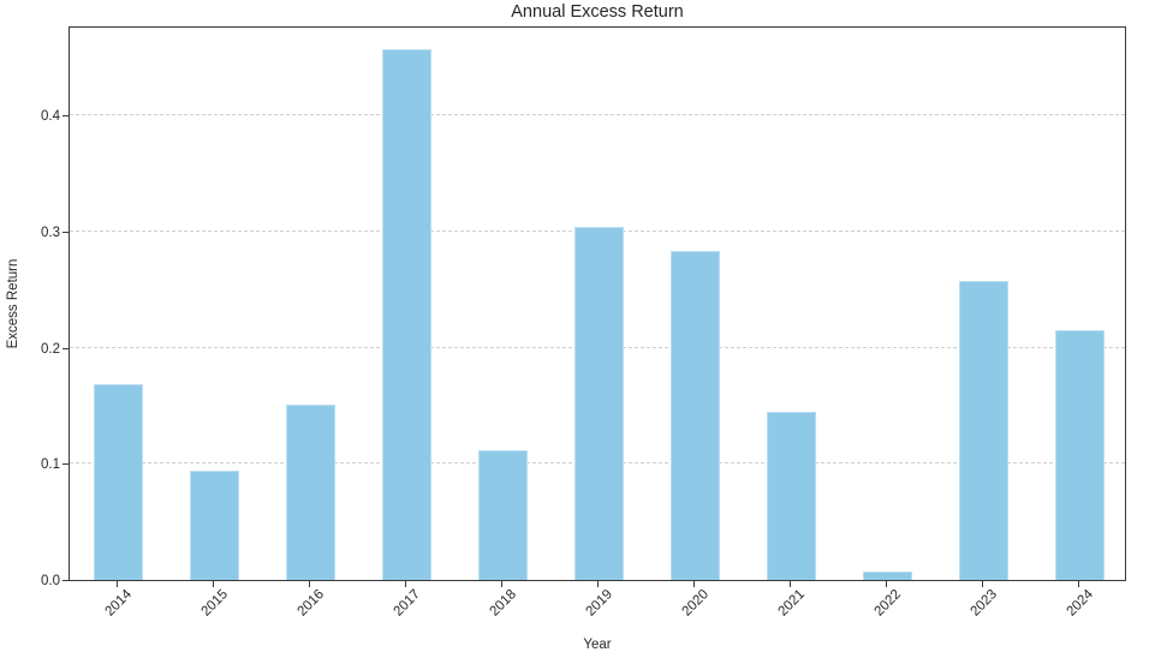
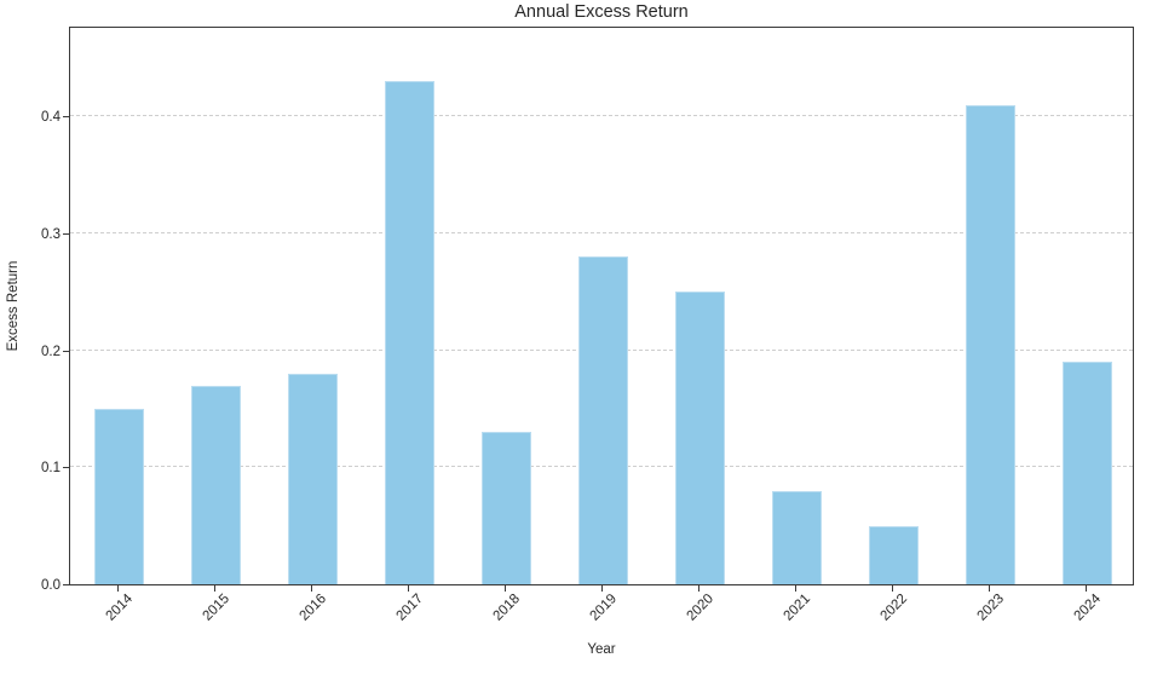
2014: 0.17 -> 0.15
2015: 0.09 -> 0.17
2016: 0.15 -> 0.18
2017: 0.46 -> 0.43
2018: 0.11 -> 0.13
2019: 0.30 -> 0.28
2020: 0.28 -> 0.25
2021: 0.14 -> 0.08
2022: 0.01 -> 0.05
2023: 0.26 -> 0.41
2024: 0.21 -> 0.19
